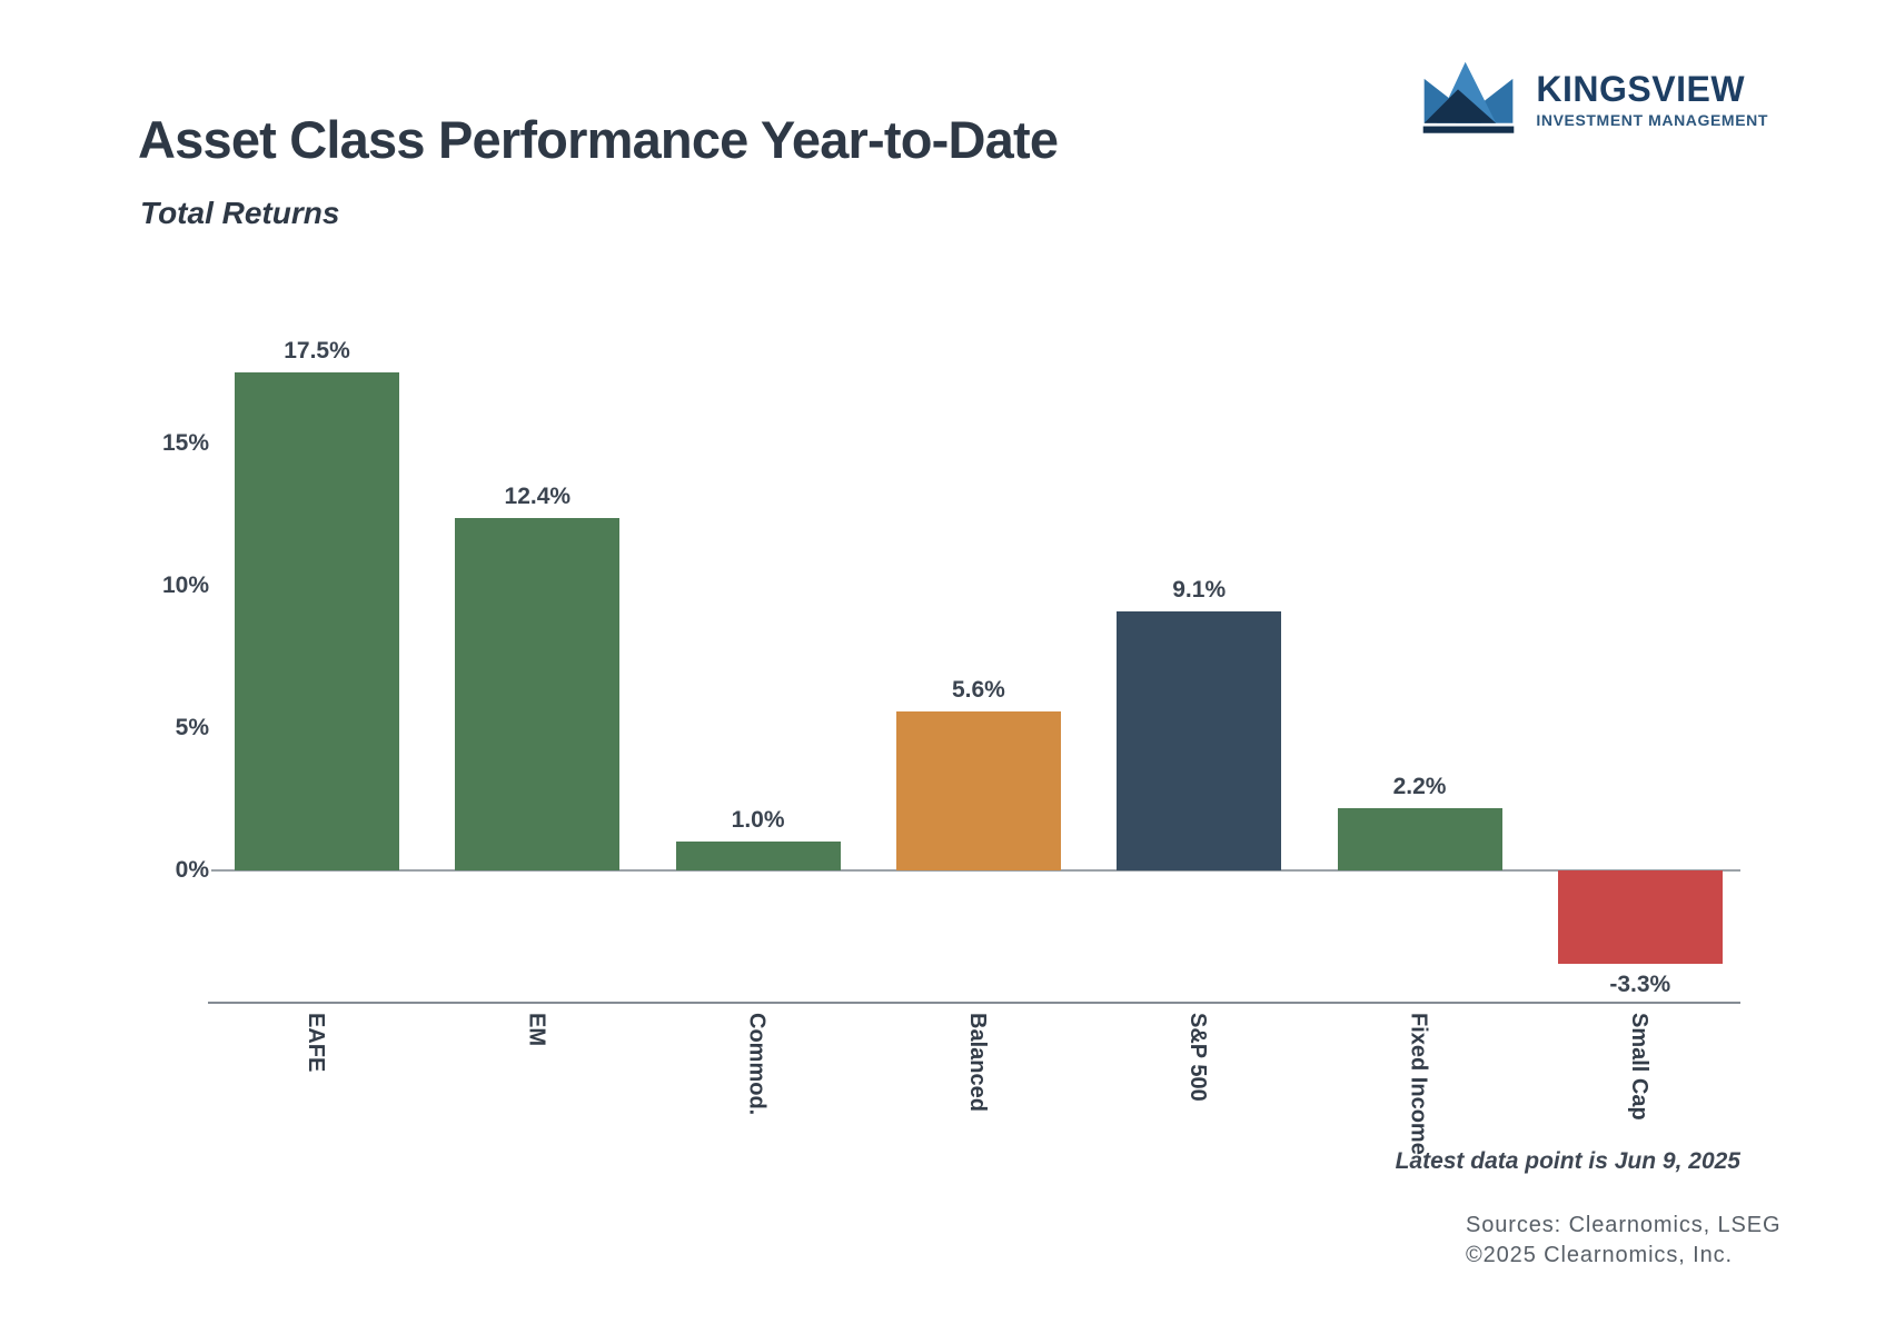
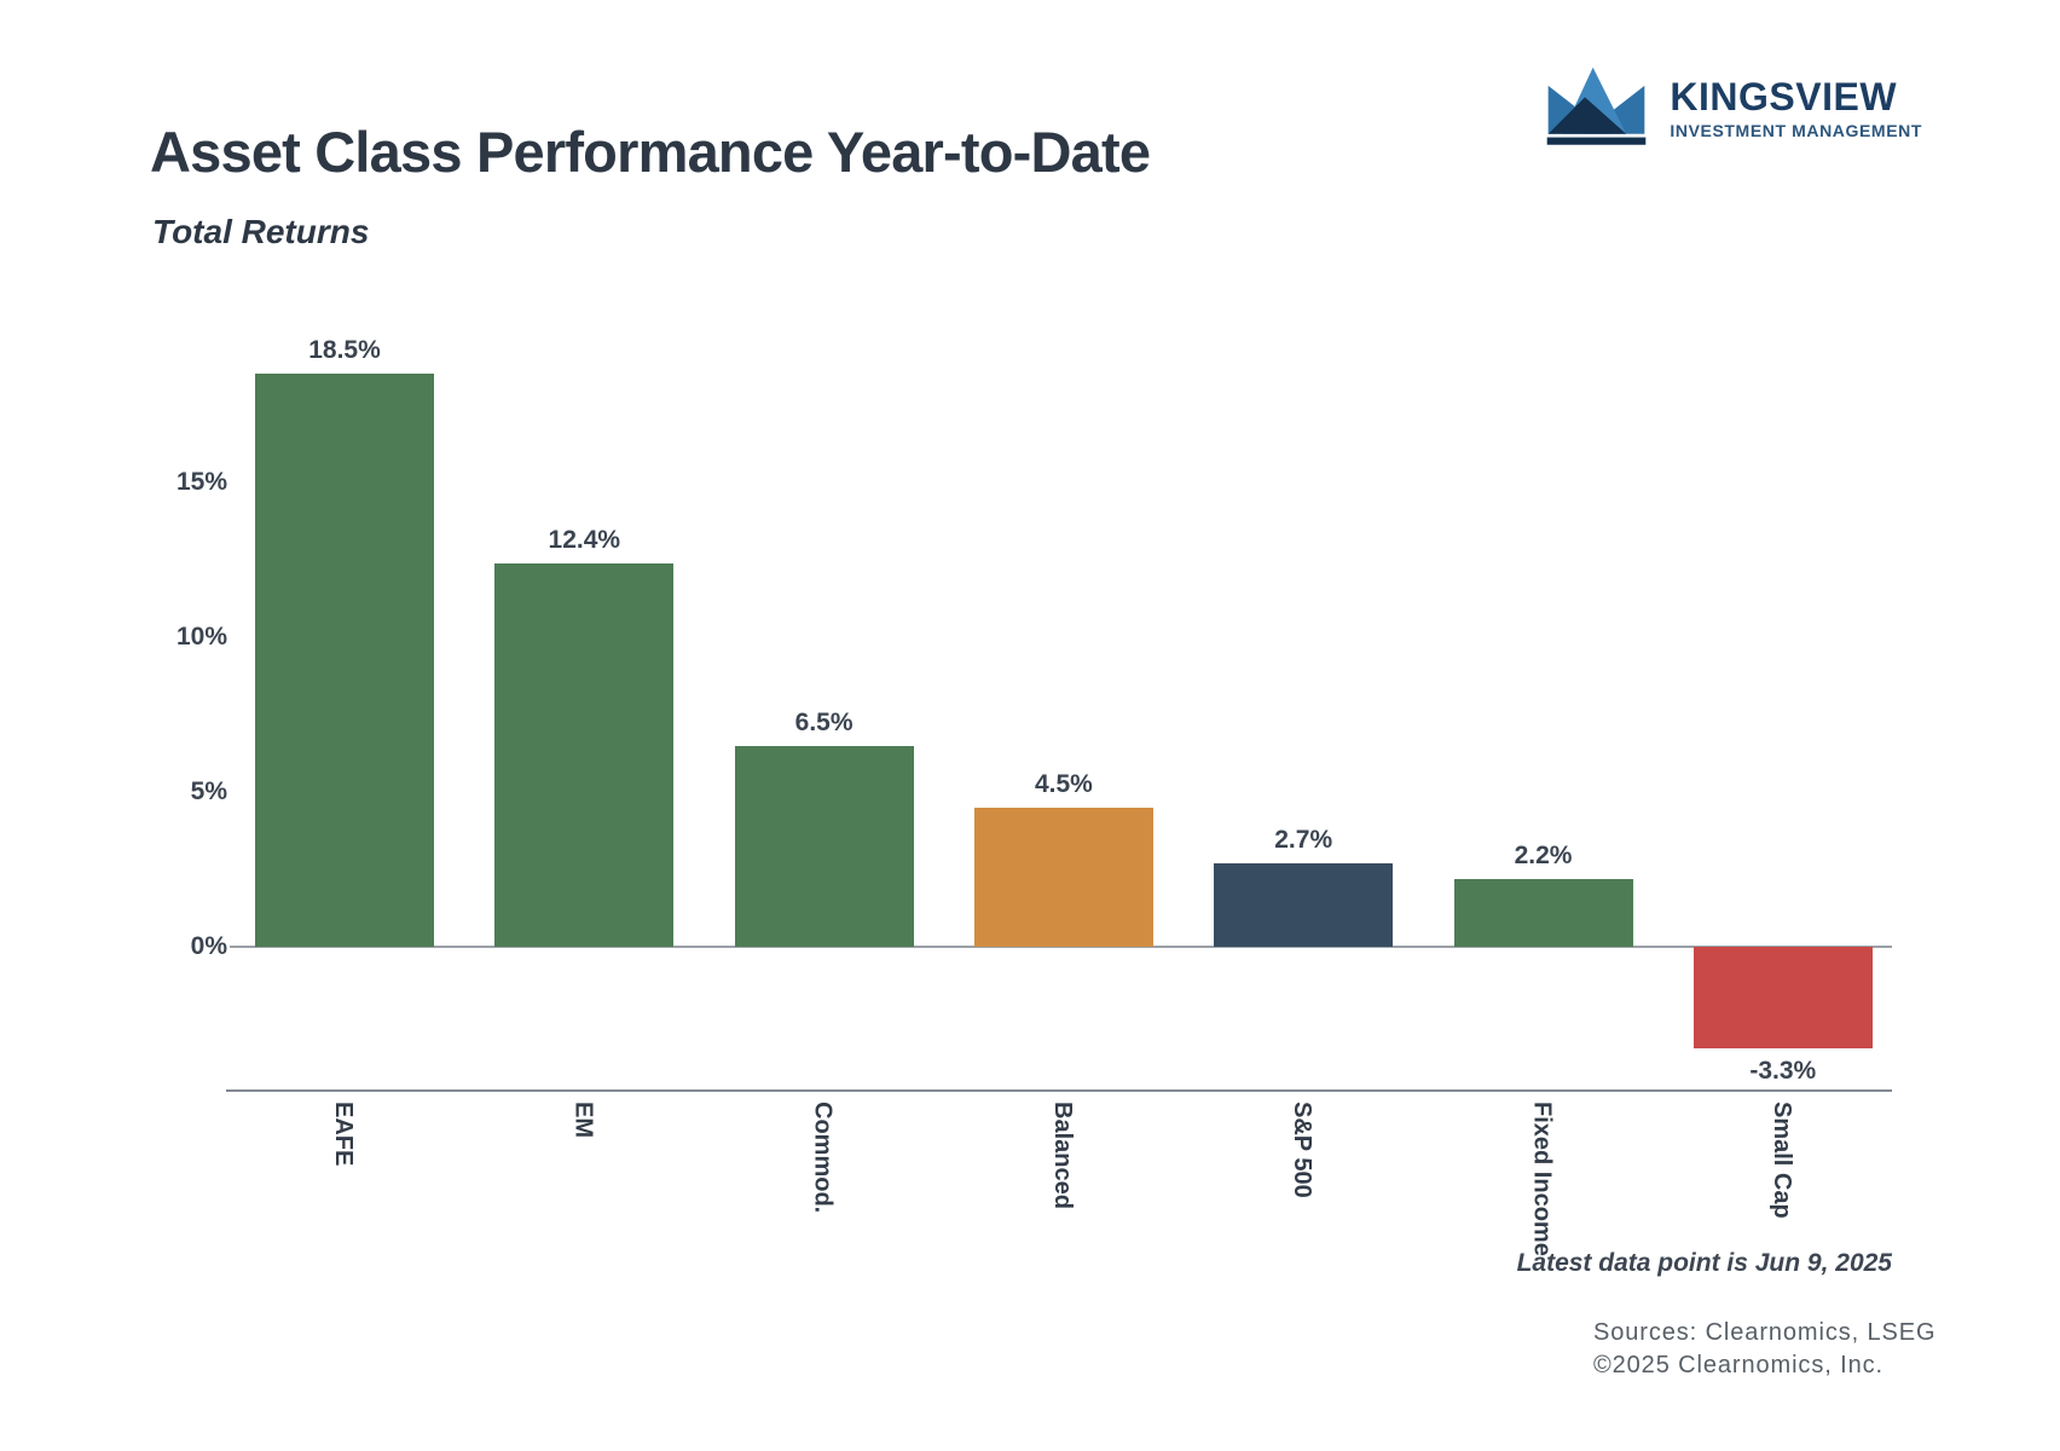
EAFE: 17.5% -> 18.5%
Commod.: 1.0% -> 6.5%
Balanced: 5.6% -> 4.5%
S&P 500: 9.1% -> 2.7%
